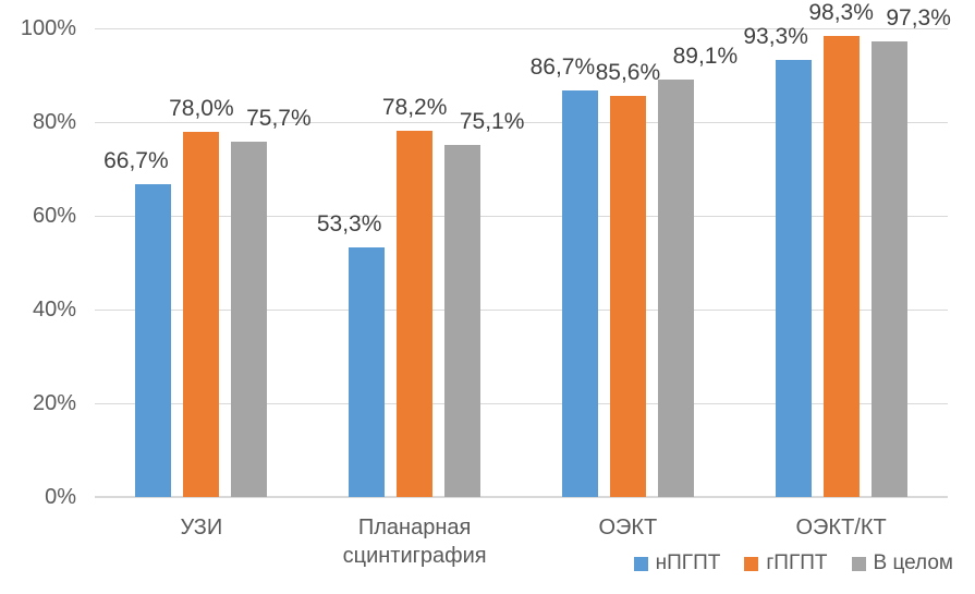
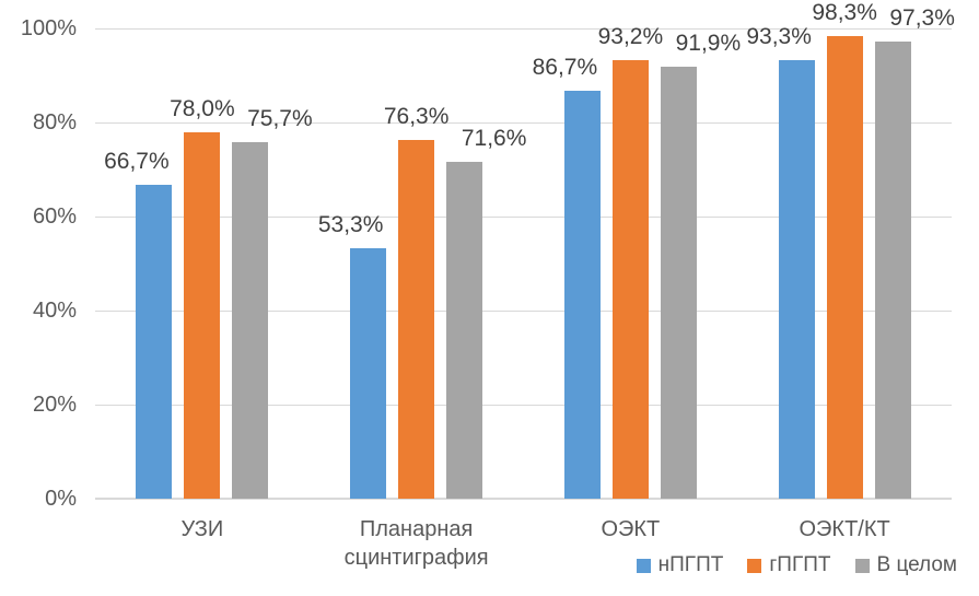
гПГПТ/Планарная сцинтиграфия: 78,2% -> 76,3%
В целом/Планарная сцинтиграфия: 75,1% -> 71,6%
гПГПТ/ОЭКТ: 85,6% -> 93,2%
В целом/ОЭКТ: 89,1% -> 91,9%
